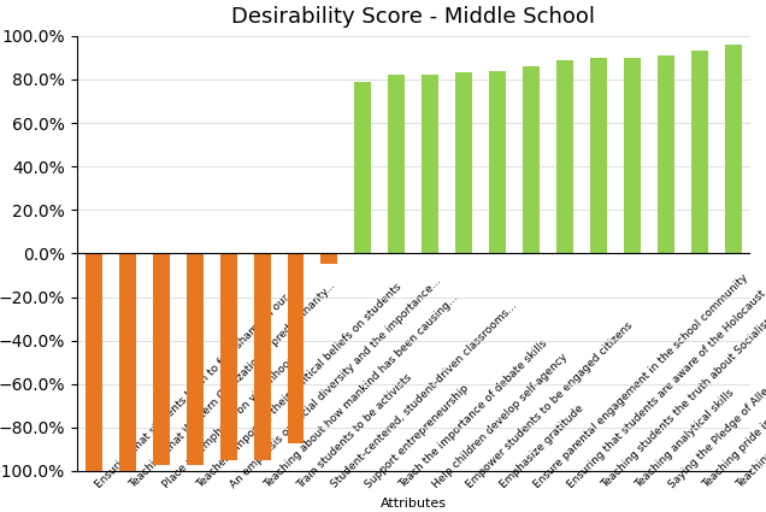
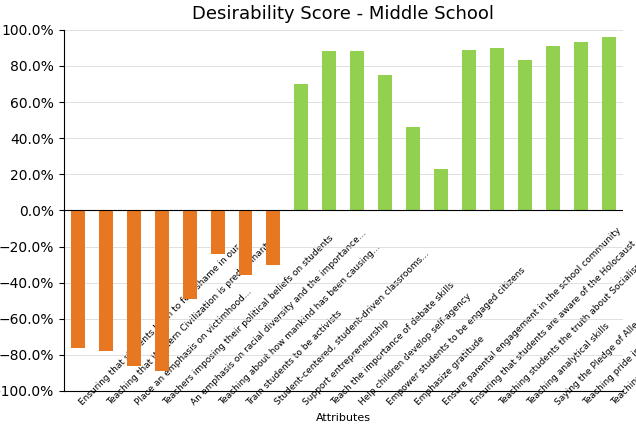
Ensuring that students learn to feel shame in our...: -100% -> -76%
Teaching that Western Civilization is predominanty...: -100% -> -78%
Place an emphasis on victimhood...: -97% -> -86%
Teachers imposing their political beliefs on students: -97% -> -89%
An emphasis on racial diversity and the importance...: -95% -> -49%
Teaching about how mankind has been causing...: -95% -> -24%
Train students to be activists: -87% -> -36%
Student-centered, student-driven classrooms...: -5% -> -30%
Support entrepreneurship: 79% -> 70%
Teach the importance of debate skills: 82% -> 88%
Help children develop self-agency: 82% -> 88%
Empower students to be engaged citizens: 83% -> 75%
Emphasize gratitude: 84% -> 46%
Ensure parental engagement in the school community: 86% -> 23%
Teaching analytical skills: 90% -> 83%
